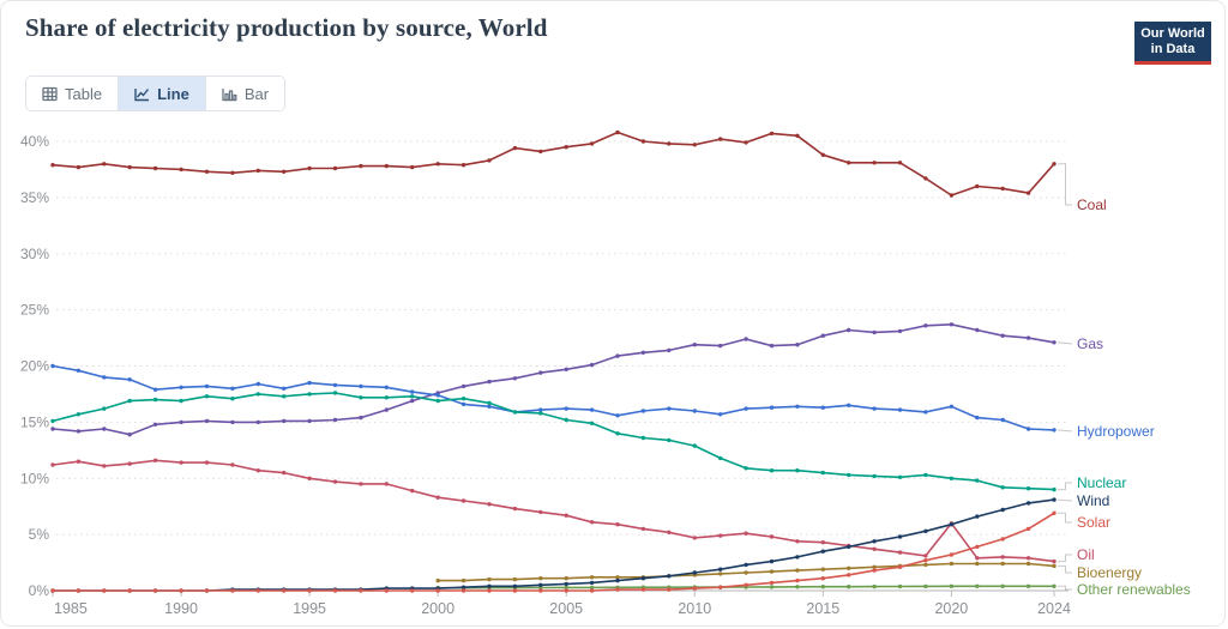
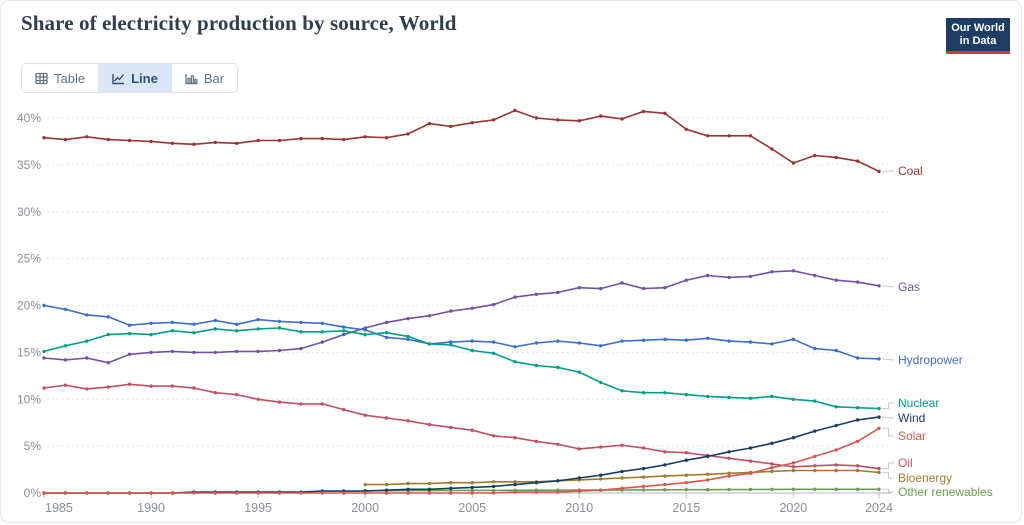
Oil/2020: 6% -> 3%
Coal/2024: 38% -> 34%
